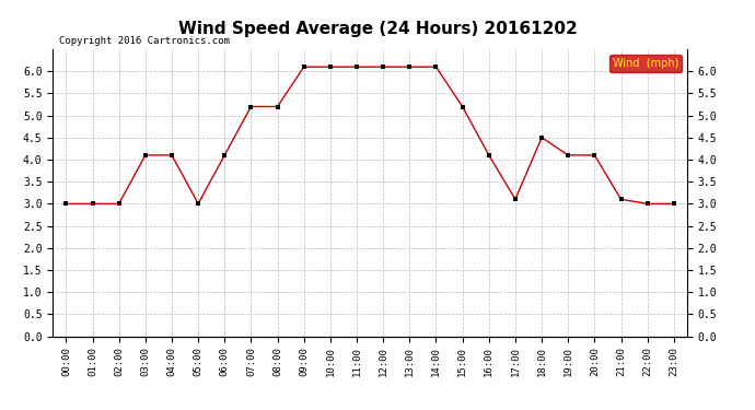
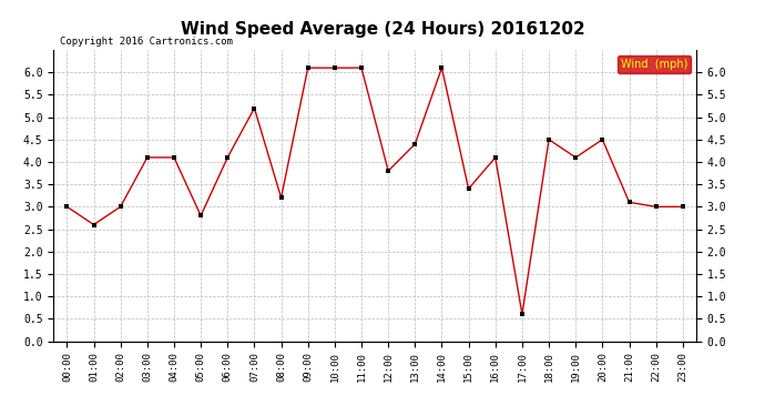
01:00: 3.0 -> 2.6
05:00: 3.0 -> 2.8
08:00: 5.2 -> 3.2
12:00: 6.1 -> 3.8
13:00: 6.1 -> 4.4
15:00: 5.2 -> 3.4
17:00: 3.1 -> 0.6
20:00: 4.1 -> 4.5
